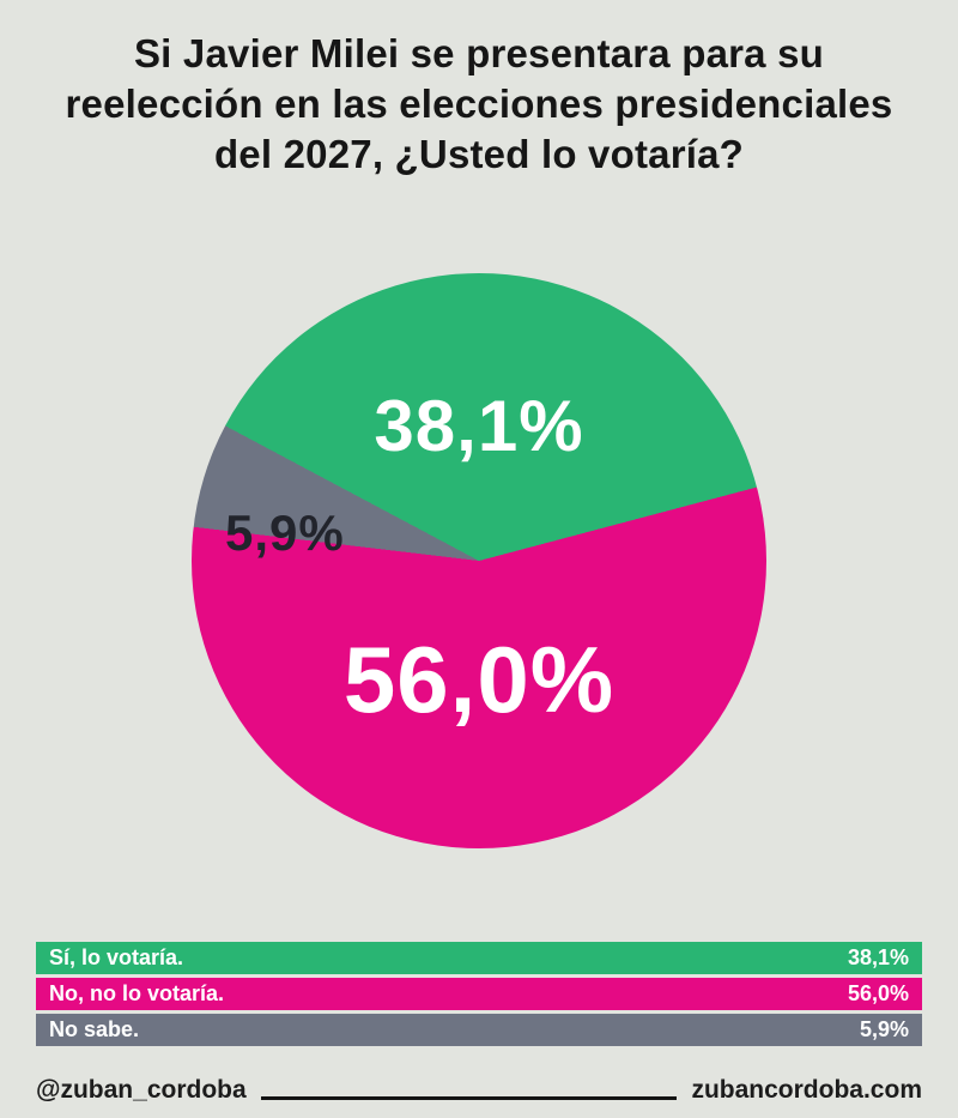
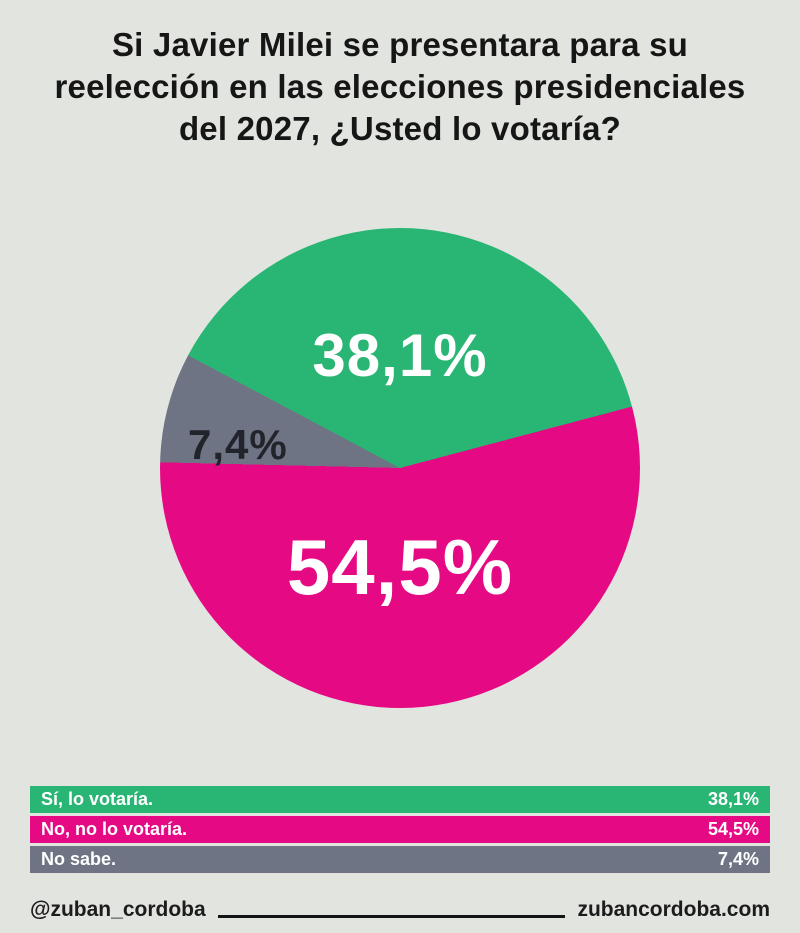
No, no lo votaría.: 56,0% -> 54,5%
No sabe.: 5,9% -> 7,4%
